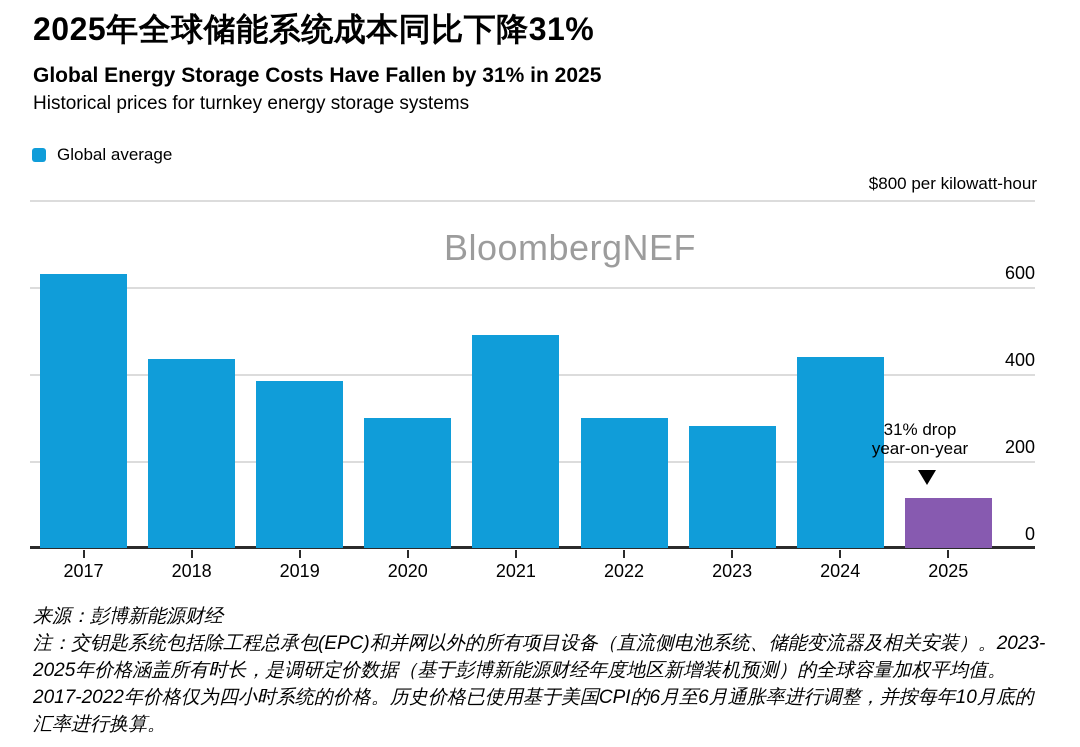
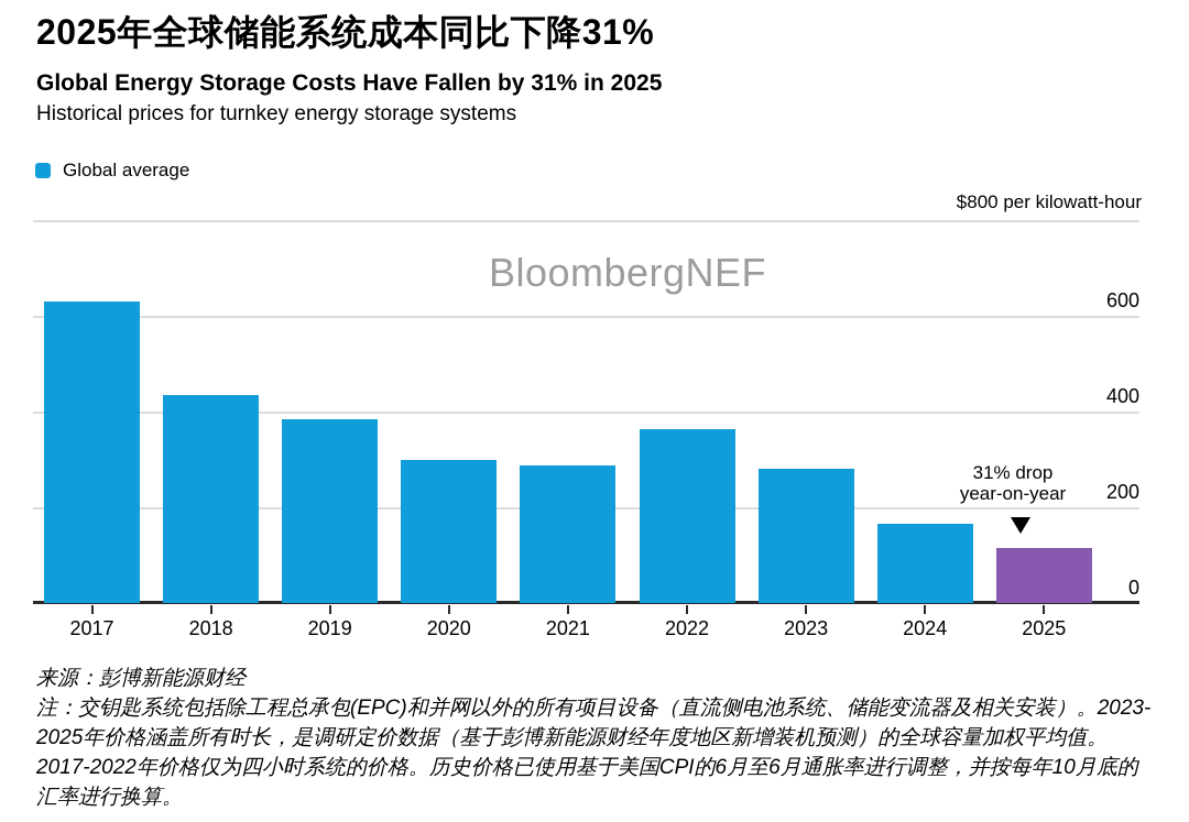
2021: 490 -> 290
2022: 300 -> 360
2024: 440 -> 160
